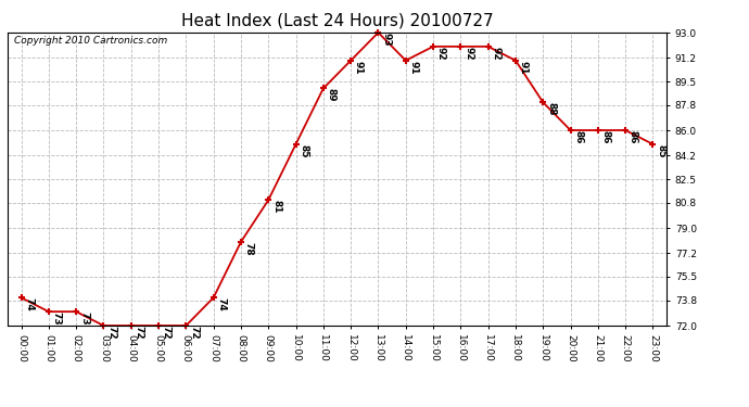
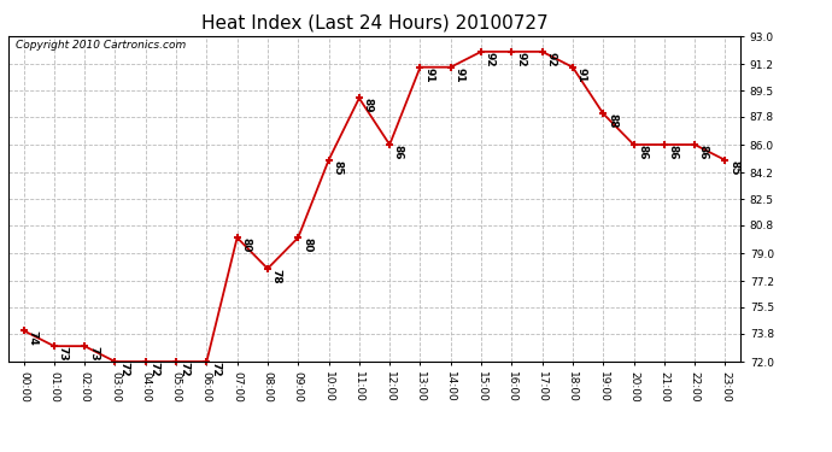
07:00: 74 -> 80
09:00: 81 -> 80
12:00: 91 -> 86
13:00: 93 -> 91
